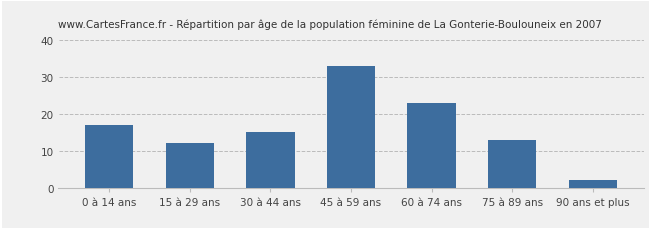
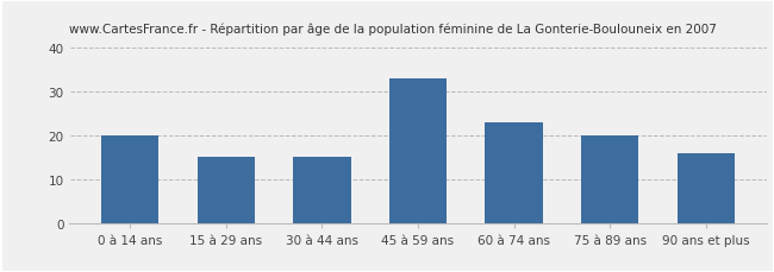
0 à 14 ans: 17 -> 20
15 à 29 ans: 12 -> 15
75 à 89 ans: 13 -> 20
90 ans et plus: 2 -> 16
